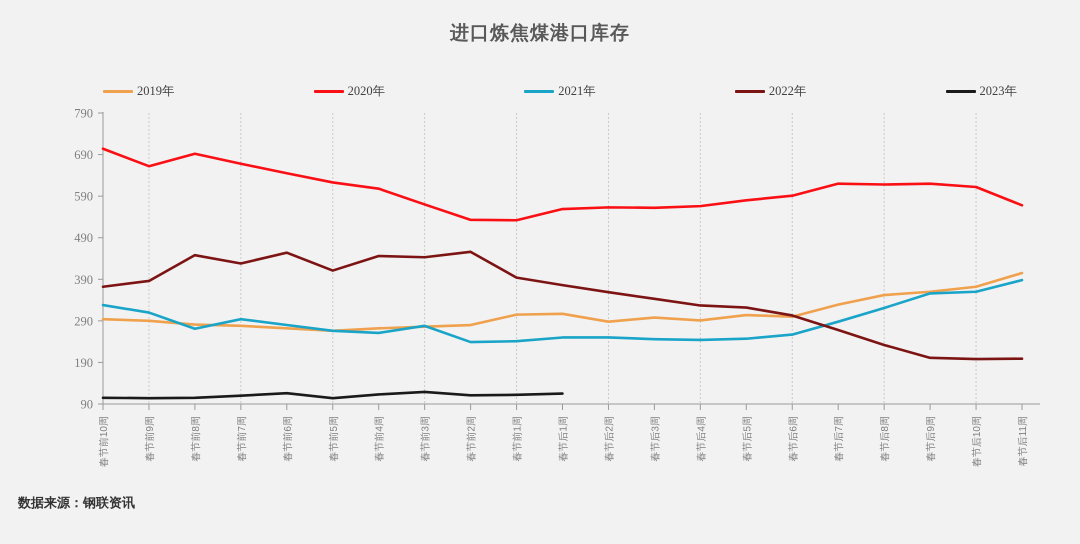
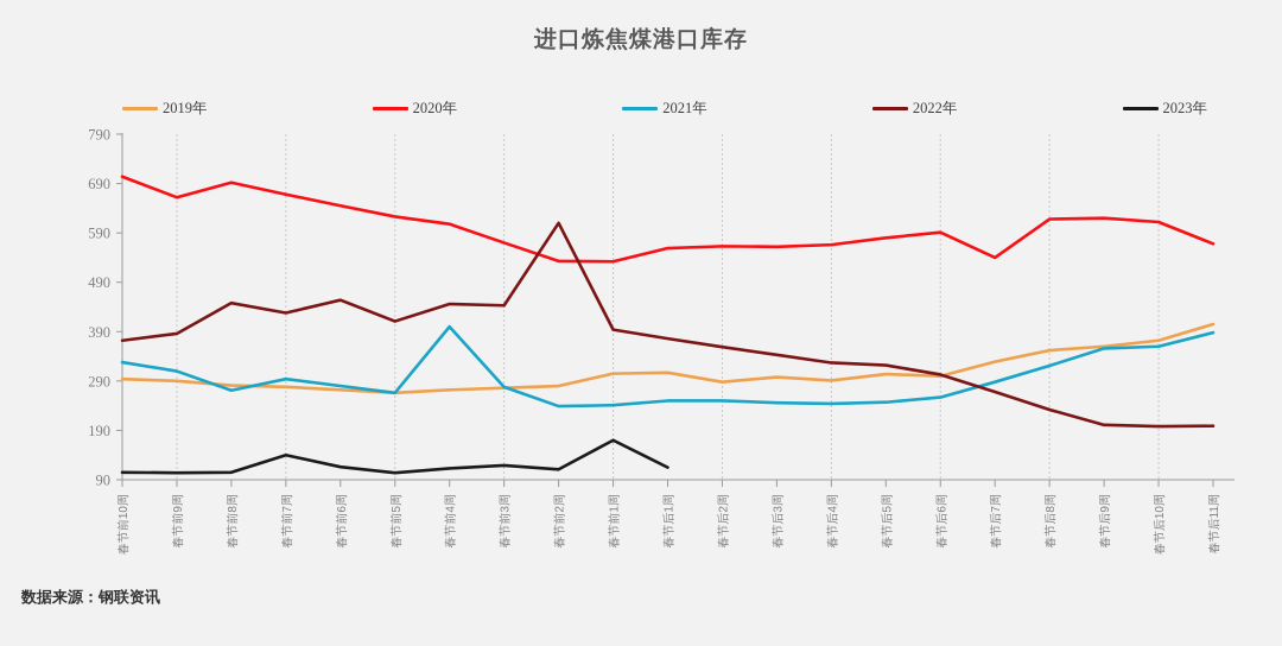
2023年/春节前7周: 110 -> 140
2021年/春节前4周: 260 -> 400
2022年/春节前2周: 460 -> 610
2023年/春节前1周: 110 -> 170
2020年/春节后7周: 620 -> 540
